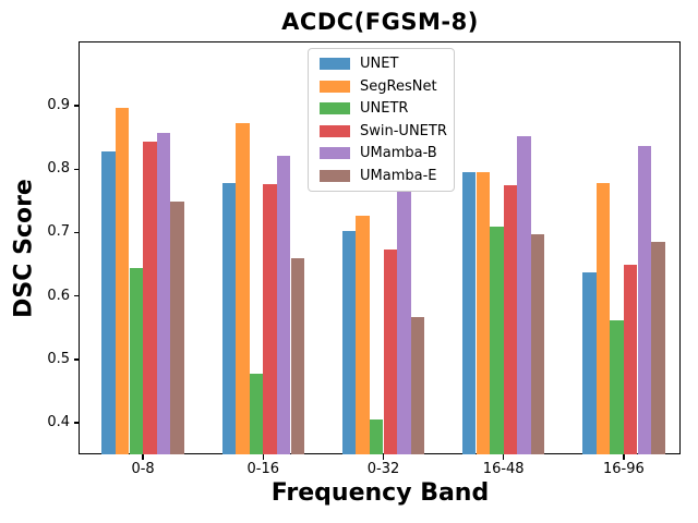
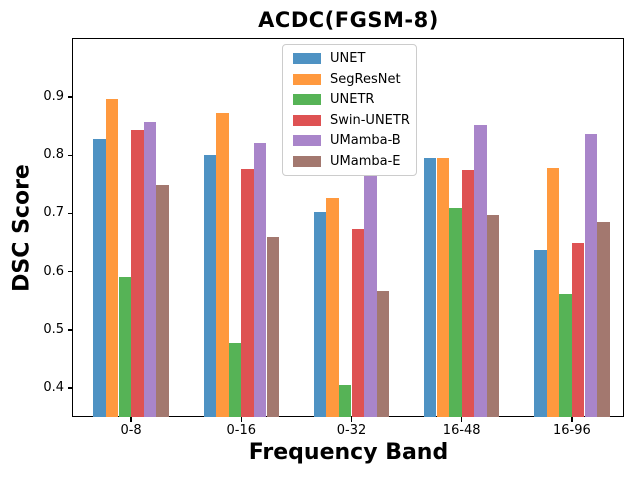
UNETR/0-8: 0.64 -> 0.59
UNET/0-16: 0.78 -> 0.80
